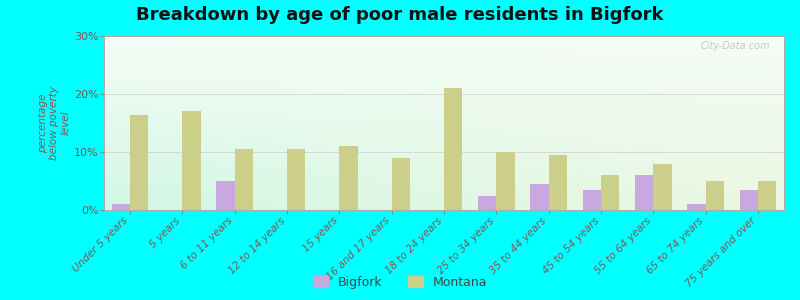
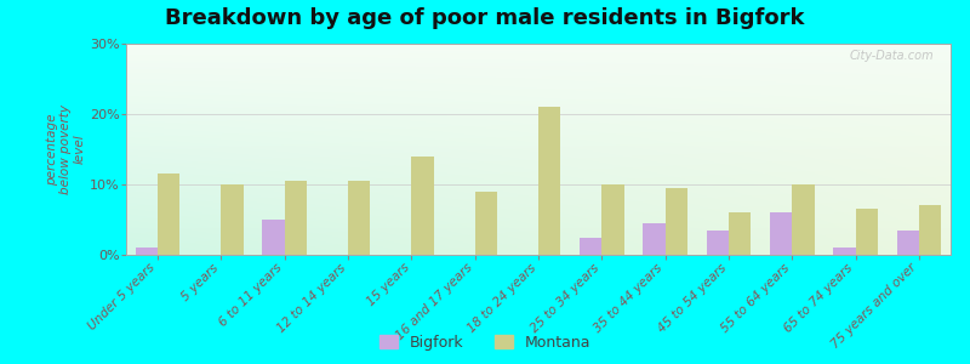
Montana/Under 5 years: 16.4% -> 11.5%
Montana/5 years: 17.0% -> 10.0%
Montana/15 years: 11.0% -> 14.0%
Montana/55 to 64 years: 8.0% -> 10.0%
Montana/65 to 74 years: 5.0% -> 6.5%
Montana/75 years and over: 5.0% -> 7.0%
